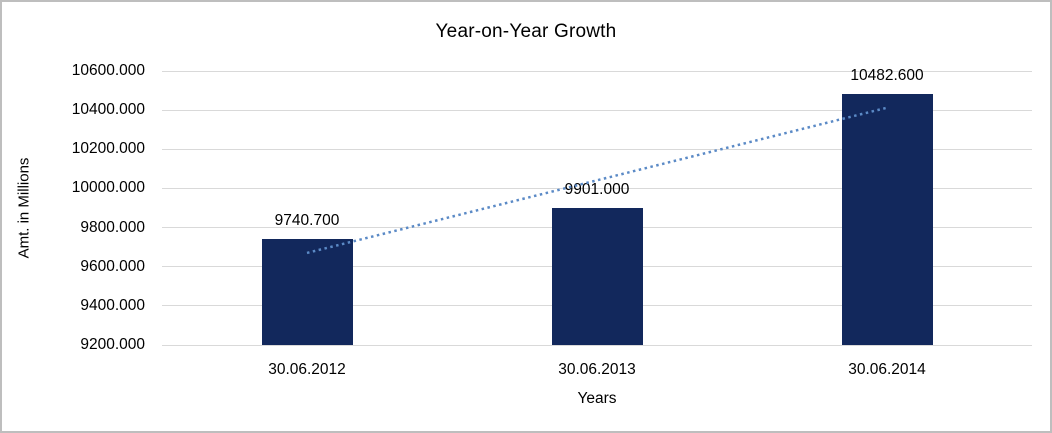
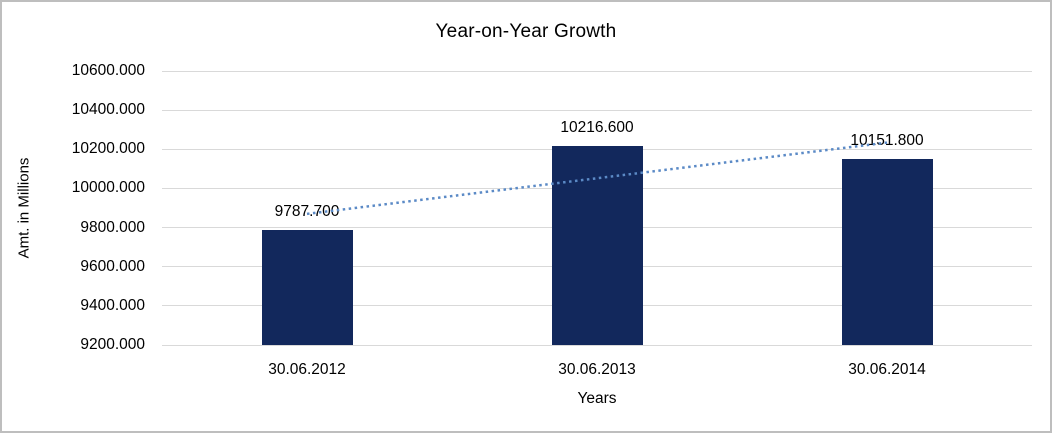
30.06.2012: 9740.700 -> 9787.700
30.06.2013: 9901.000 -> 10216.600
30.06.2014: 10482.600 -> 10151.800
